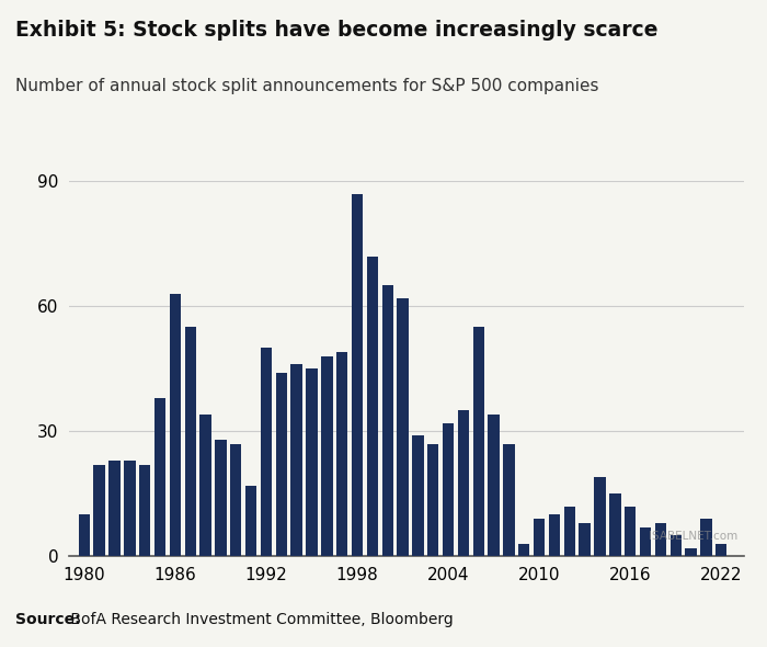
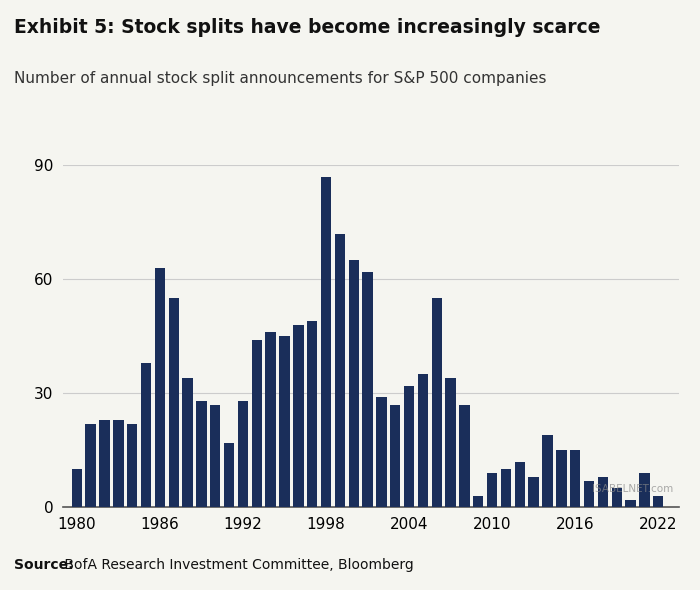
1992: 50 -> 28
2016: 12 -> 15
